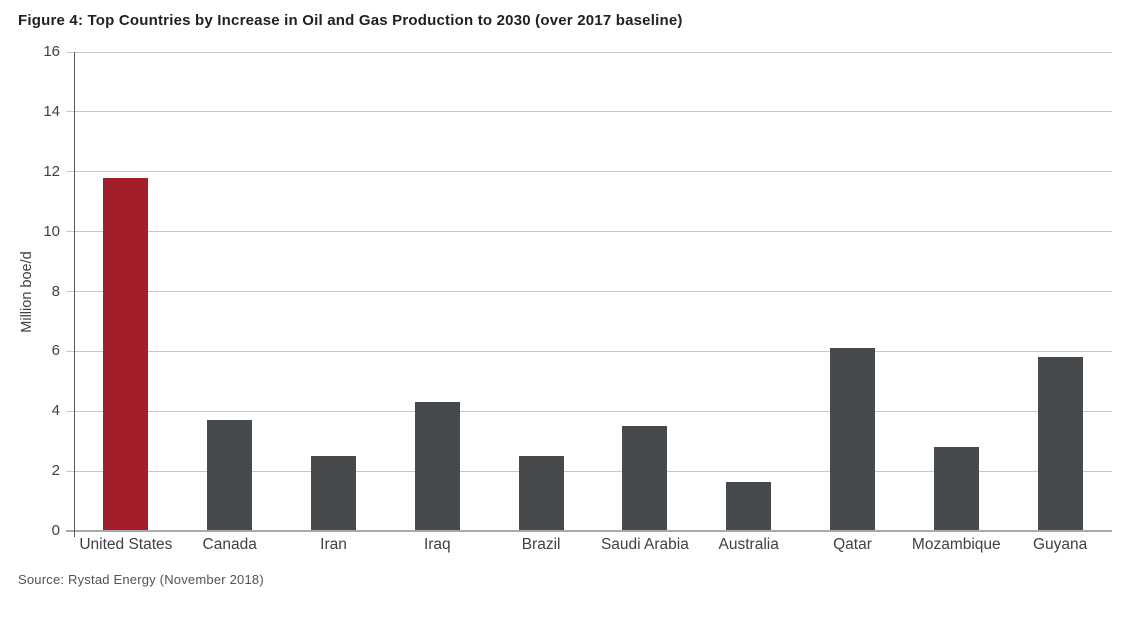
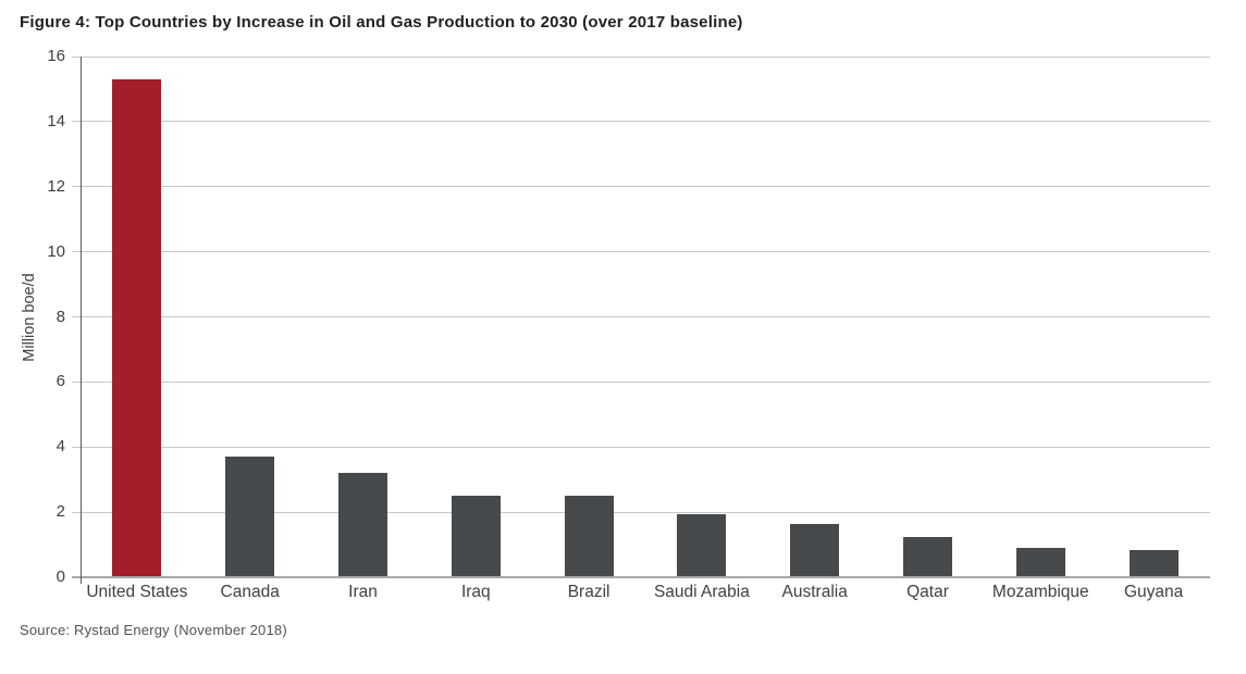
United States: 11.8 -> 15.3
Iran: 2.5 -> 3.2
Iraq: 4.3 -> 2.5
Saudi Arabia: 3.5 -> 1.9
Qatar: 6.1 -> 1.2
Mozambique: 2.8 -> 0.9
Guyana: 5.8 -> 0.8
